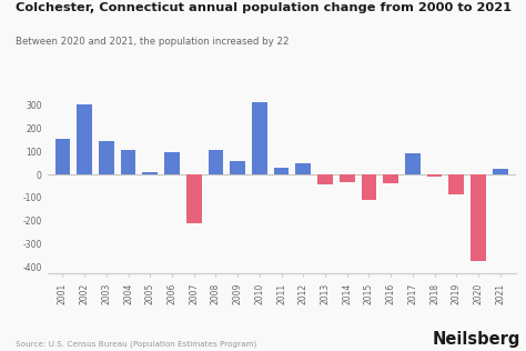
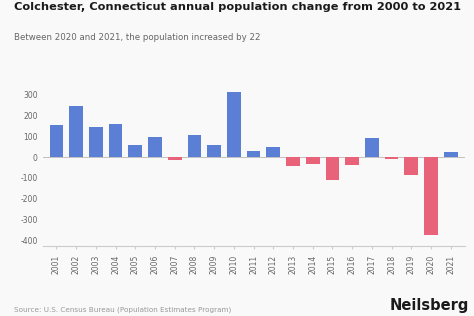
2002: 305 -> 245
2004: 105 -> 160
2005: 10 -> 60
2007: -210 -> -15
